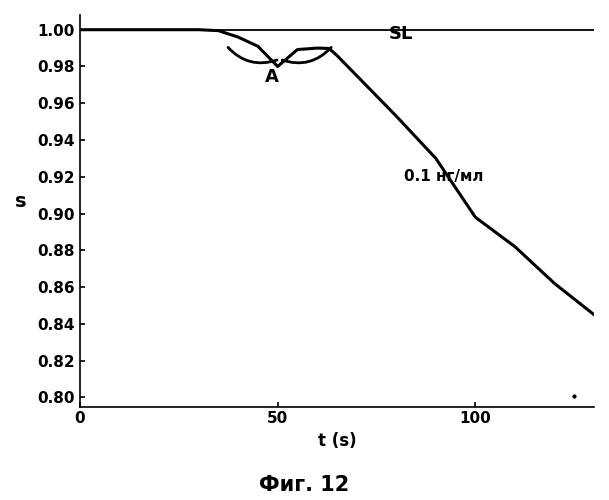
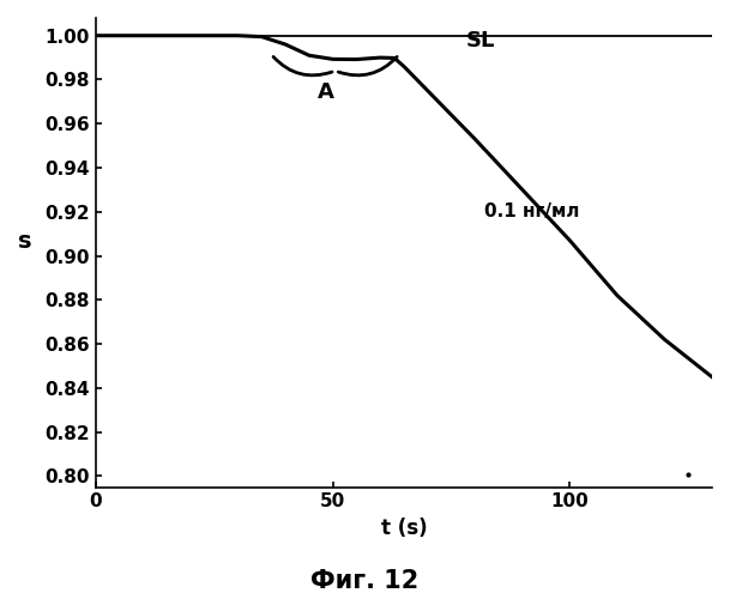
50: 0.980 -> 0.989
100: 0.898 -> 0.907
